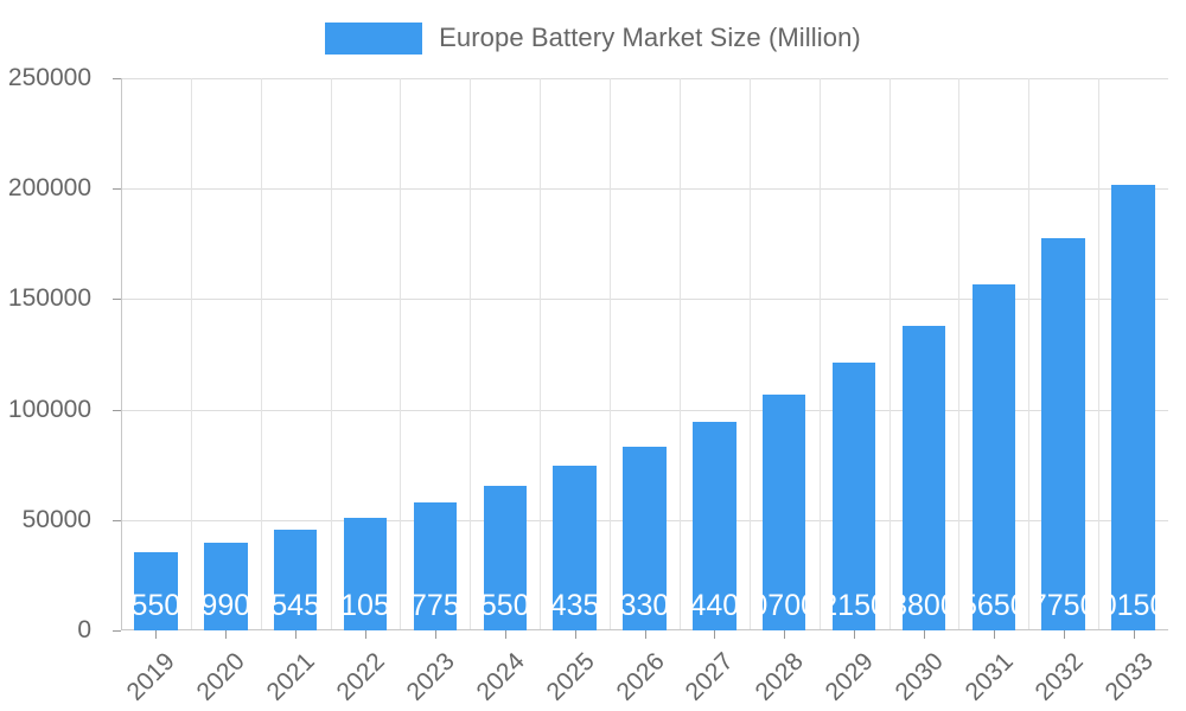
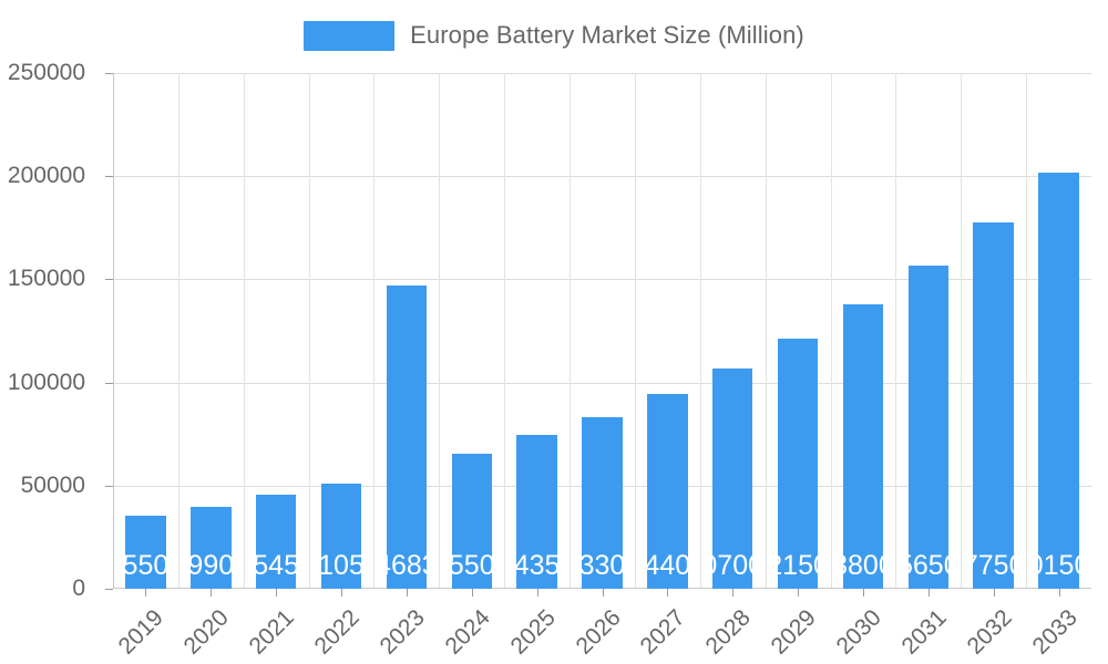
2023: 57750 -> 146830
